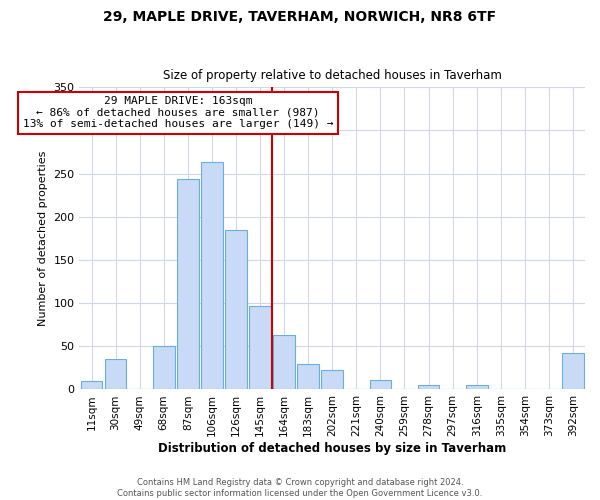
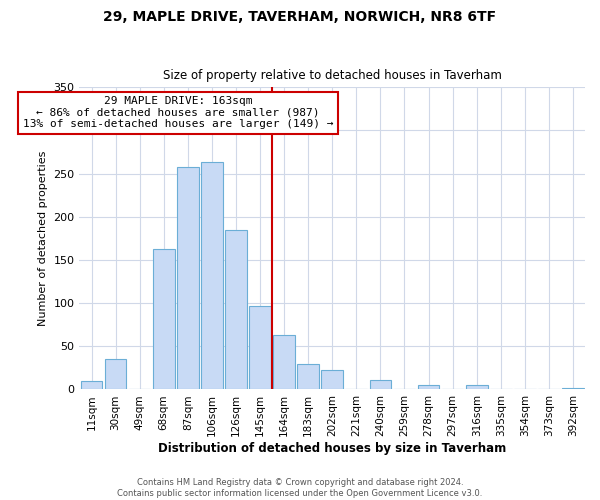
68sqm: 50 -> 163
87sqm: 244 -> 258
392sqm: 42 -> 2
